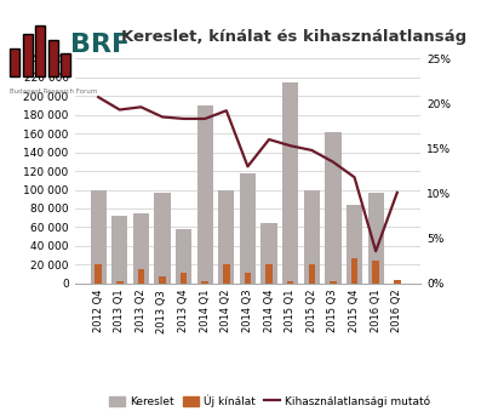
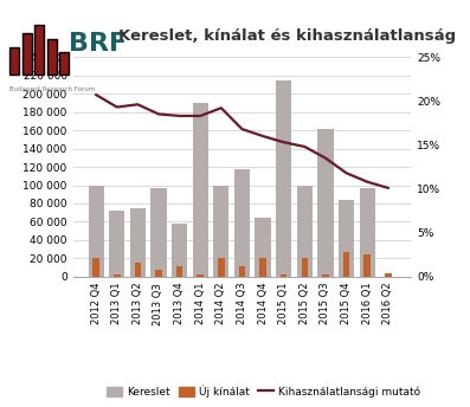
Kihasználatlansági mutató/2014 Q3: 13.0% -> 16.8%
Kihasználatlansági mutató/2016 Q1: 3.6% -> 10.8%
